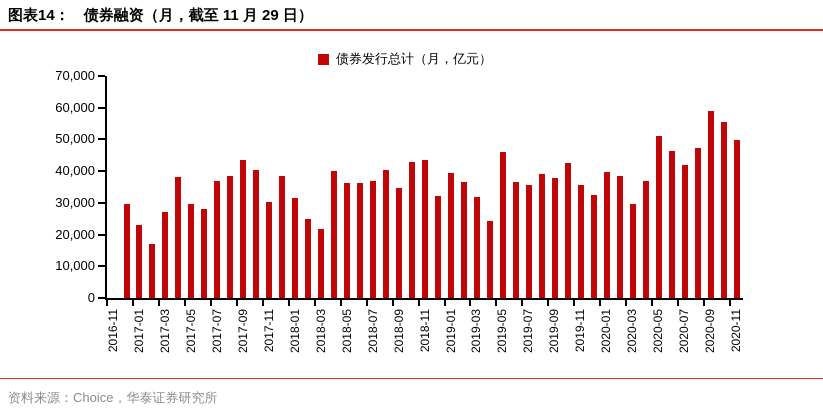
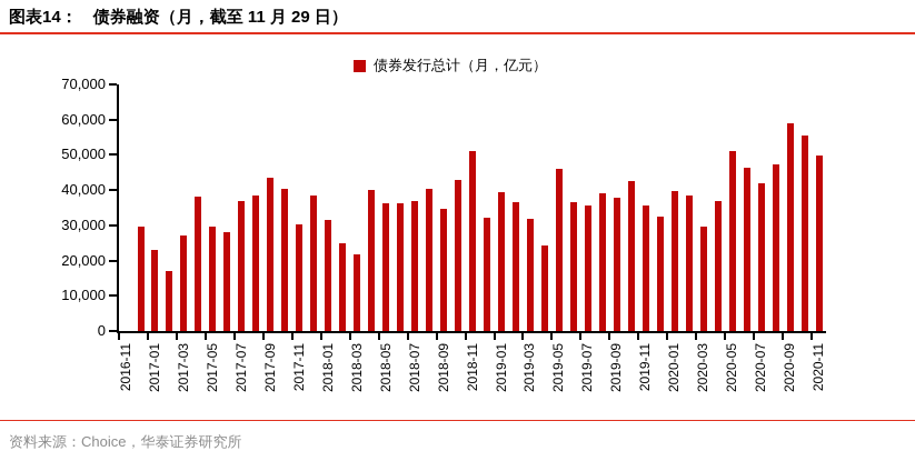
2018-11: 44000 -> 51000
